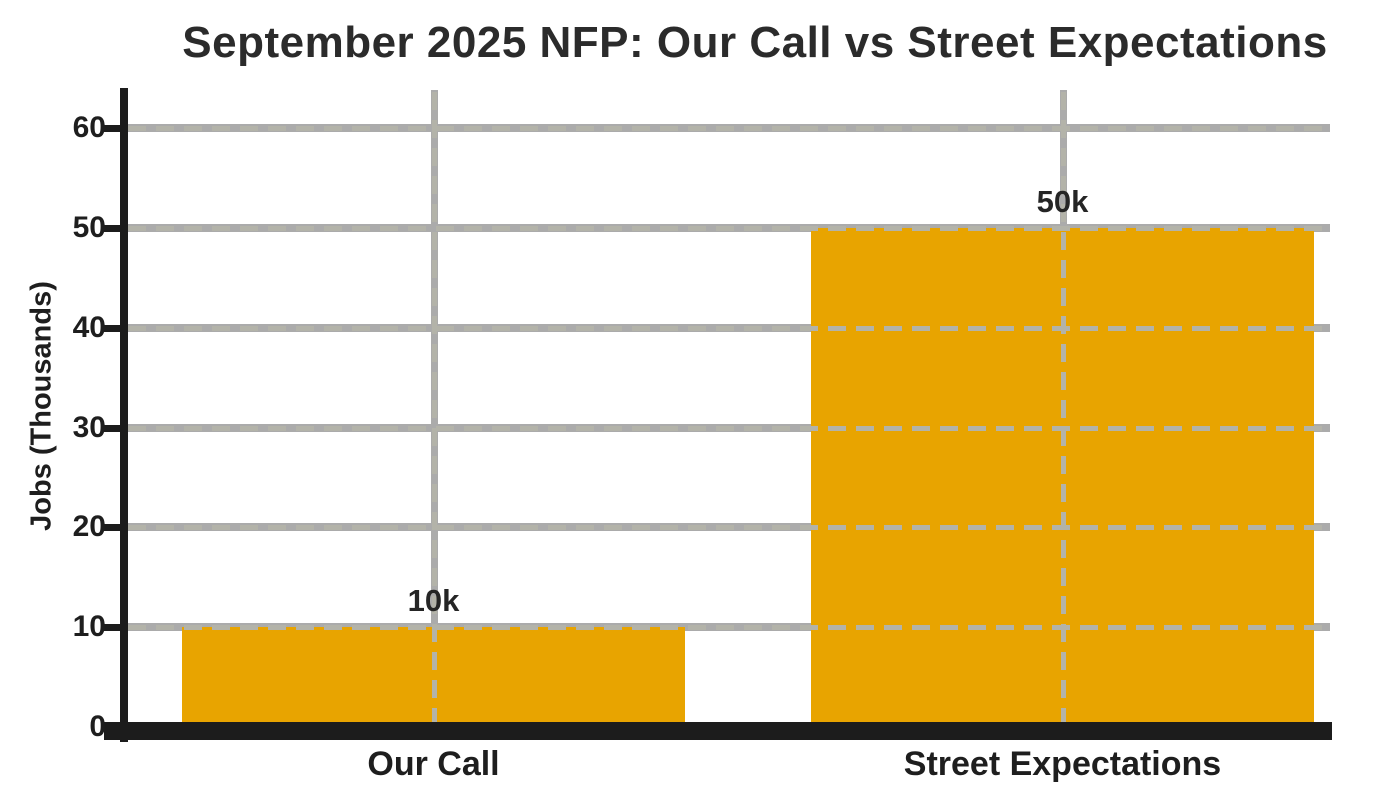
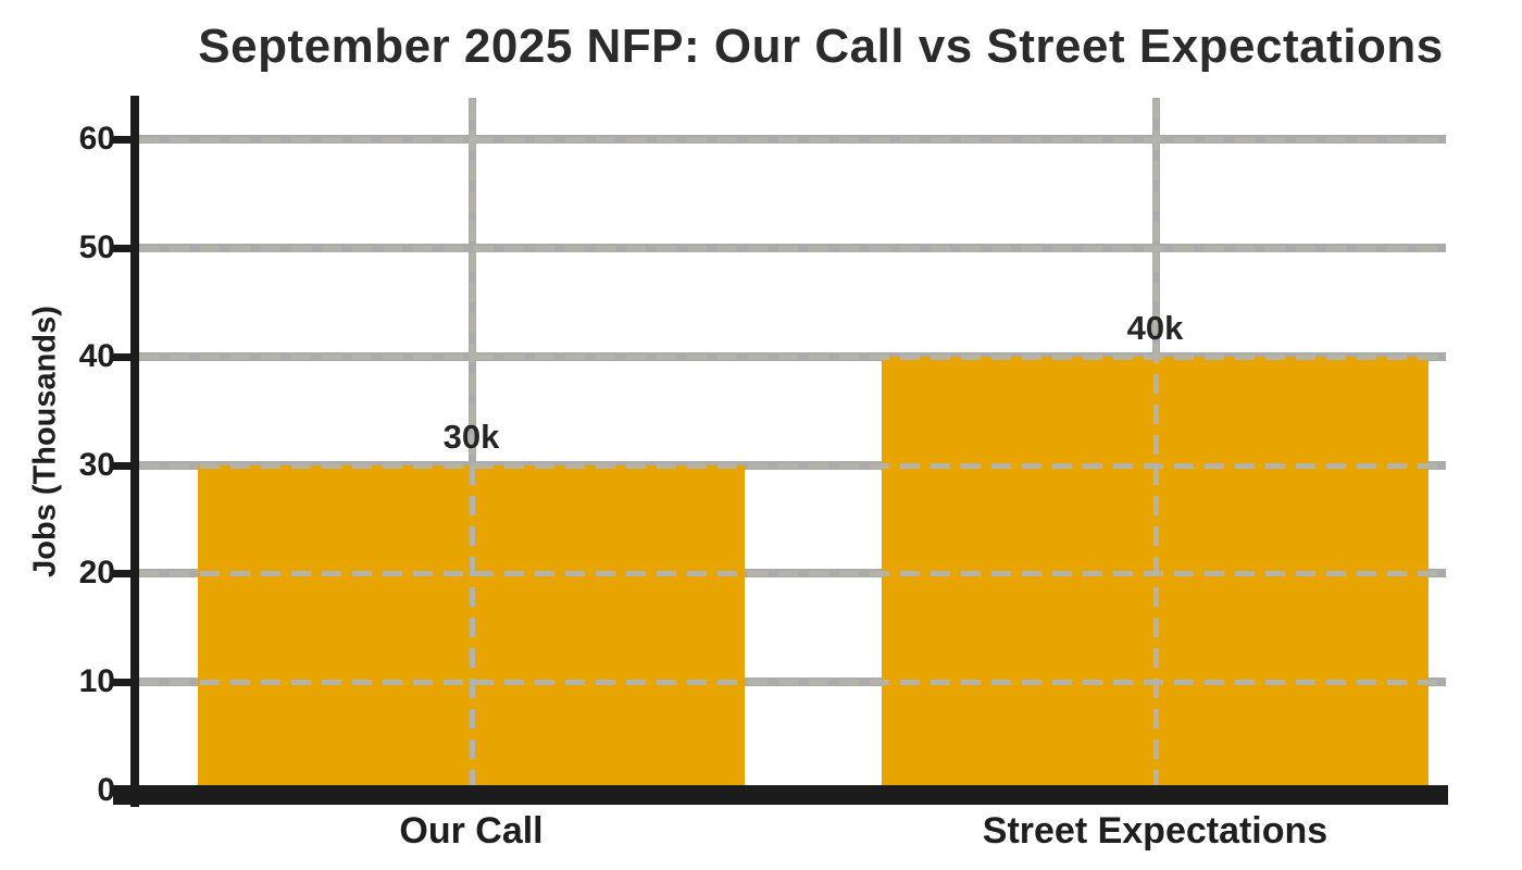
Our Call: 10k -> 30k
Street Expectations: 50k -> 40k
